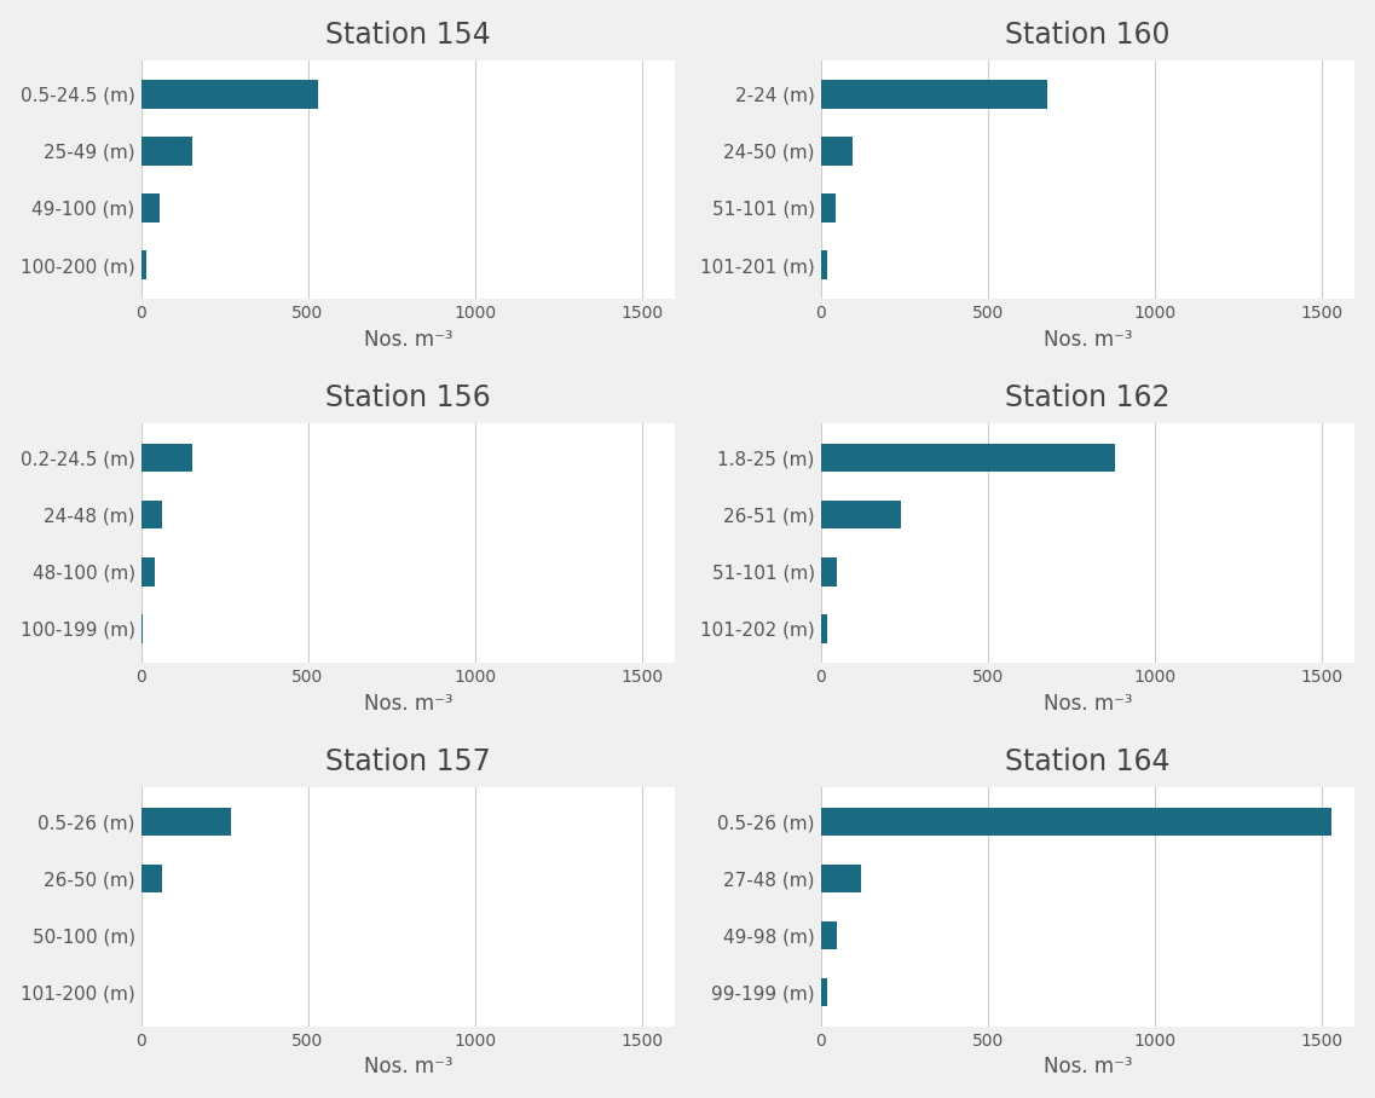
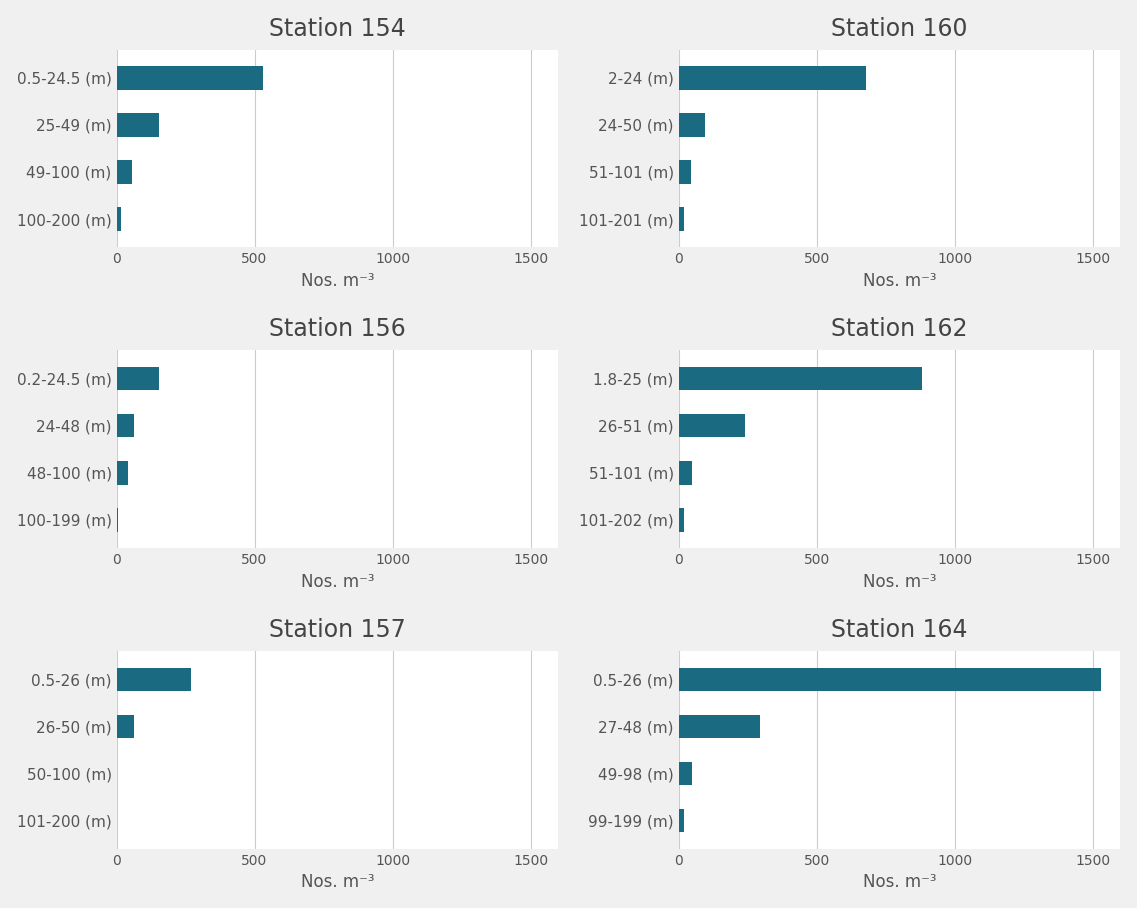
Station 164/27-48 (m): 120 -> 295
